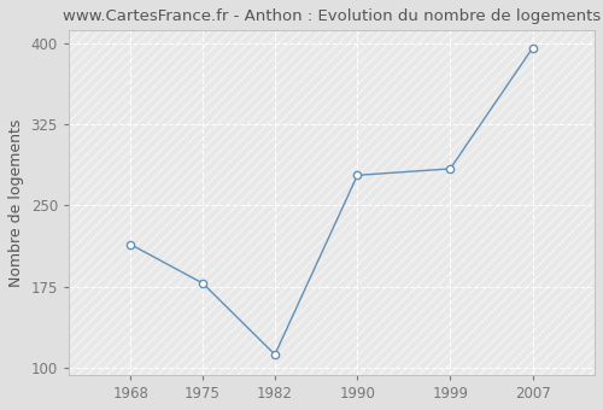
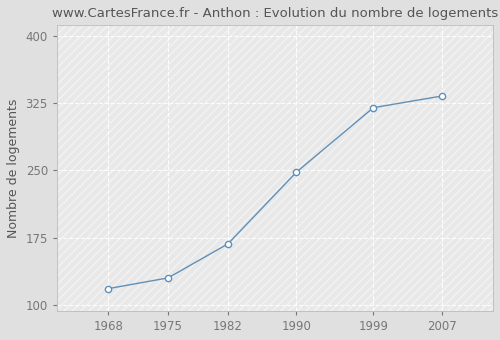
1968: 214 -> 118
1975: 178 -> 130
1982: 112 -> 168
1990: 278 -> 248
1999: 284 -> 320
2007: 396 -> 333
